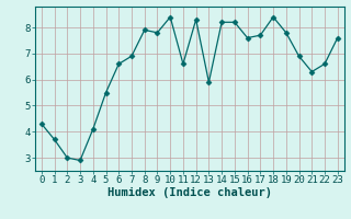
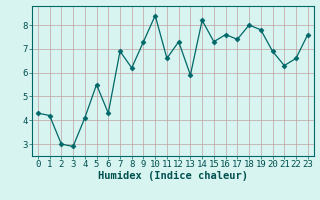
1: 3.7 -> 4.2
6: 6.6 -> 4.3
8: 7.9 -> 6.2
9: 7.8 -> 7.3
12: 8.3 -> 7.3
15: 8.2 -> 7.3
17: 7.7 -> 7.4
18: 8.4 -> 8.0
